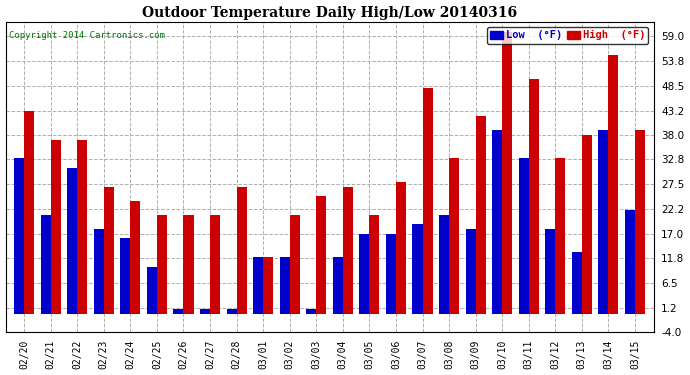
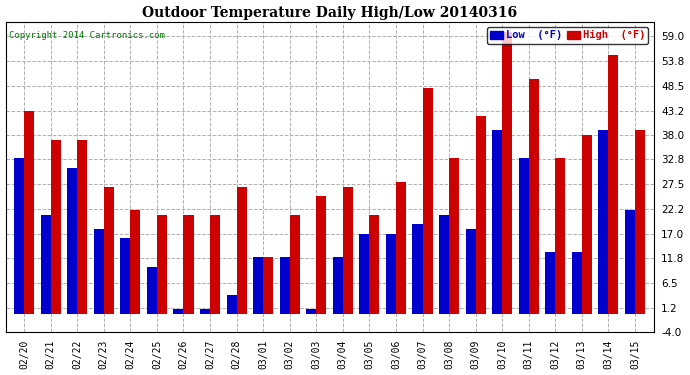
High (°F)/02/24: 24 -> 22
Low (°F)/02/28: 1 -> 4
Low (°F)/03/12: 18 -> 13
